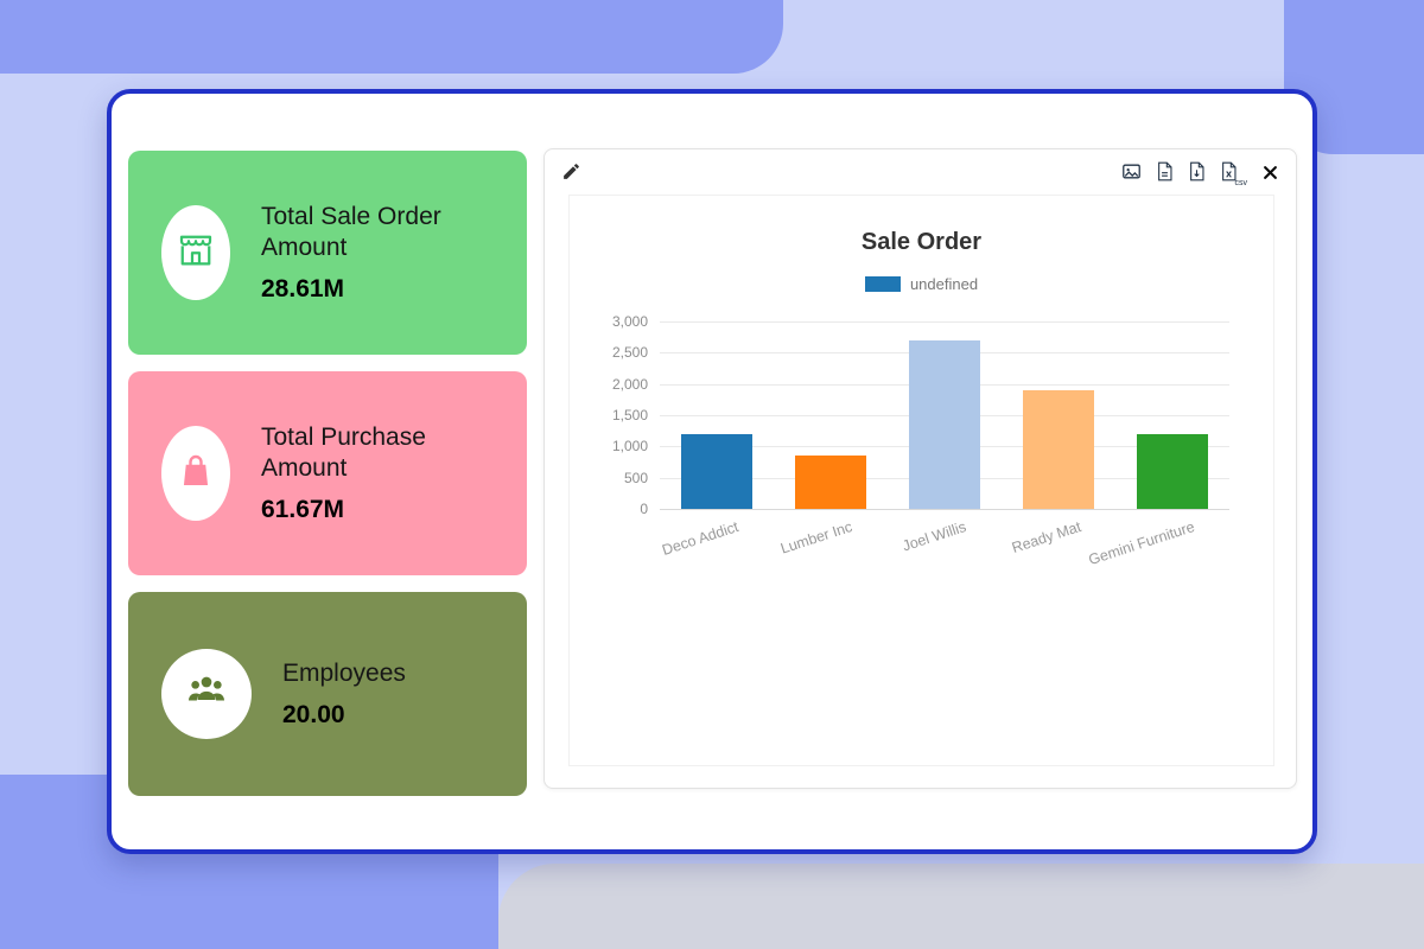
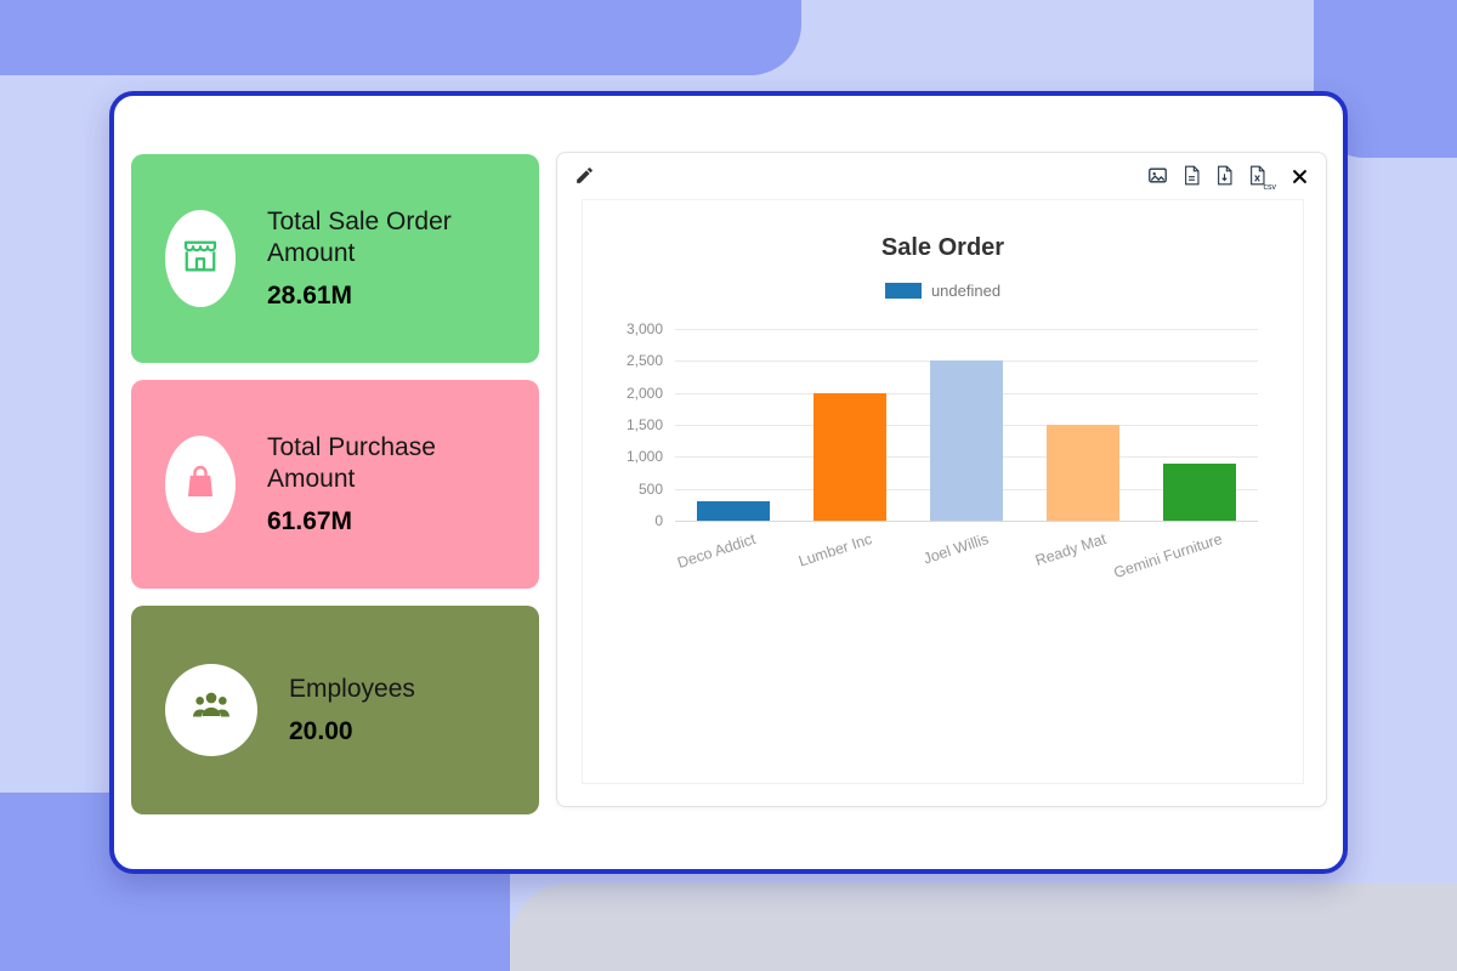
Deco Addict: 1200 -> 300
Lumber Inc: 800 -> 2000
Joel Willis: 2700 -> 2500
Ready Mat: 1900 -> 1500
Gemini Furniture: 1200 -> 900
